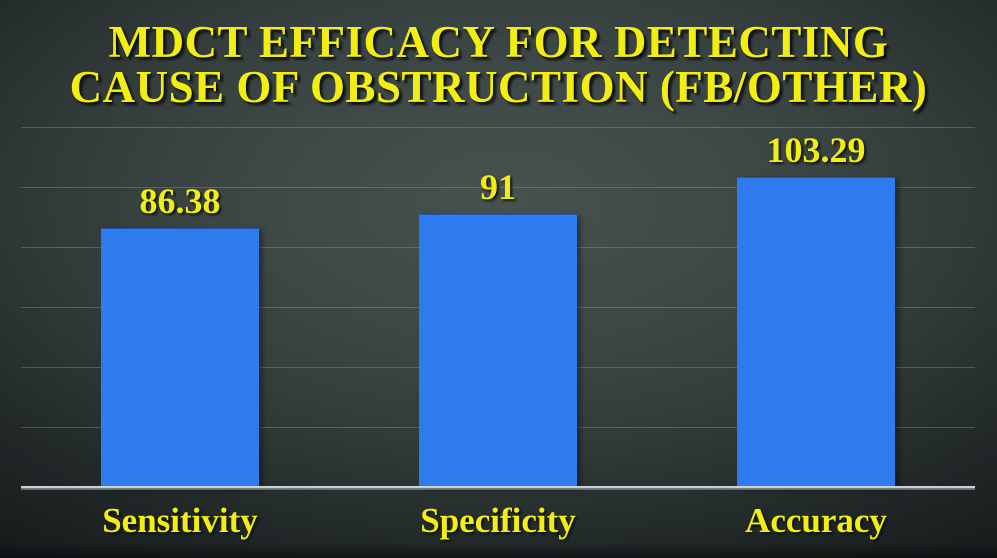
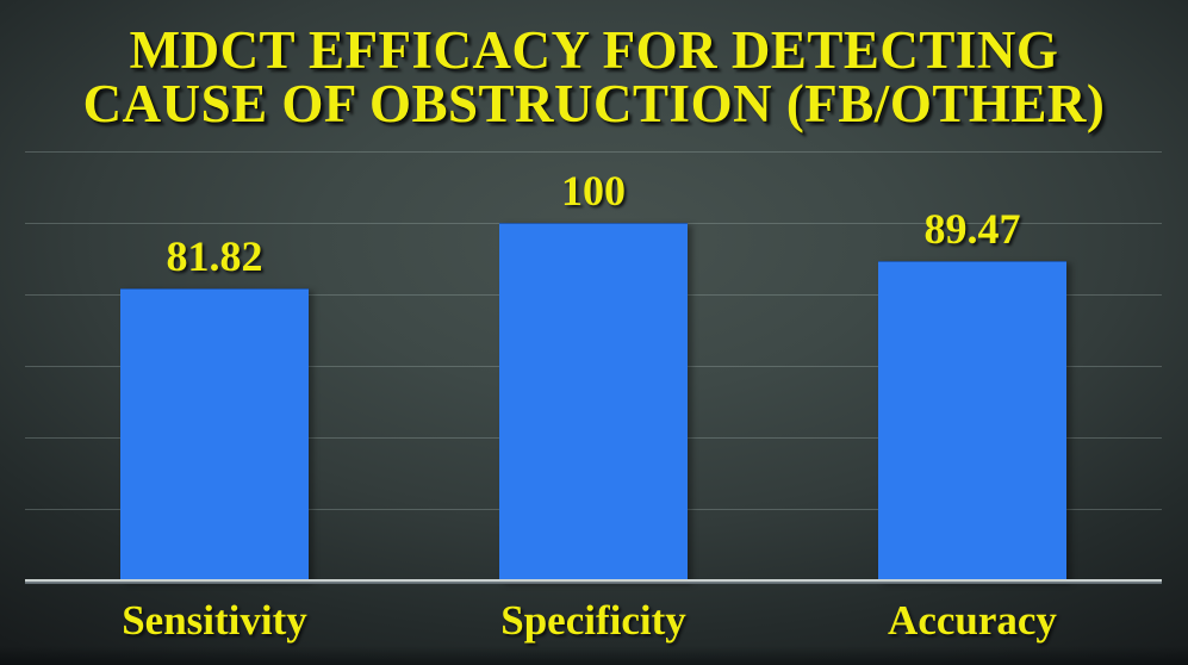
Sensitivity: 86.38 -> 81.82
Specificity: 91 -> 100
Accuracy: 103.29 -> 89.47
